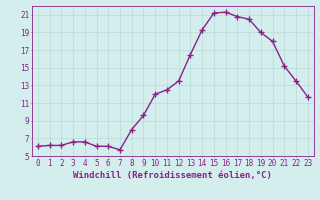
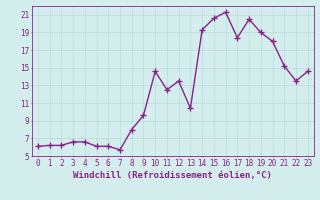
10: 12.0 -> 14.6
13: 16.5 -> 10.4
15: 21.2 -> 20.6
17: 20.8 -> 18.4
23: 11.7 -> 14.6
